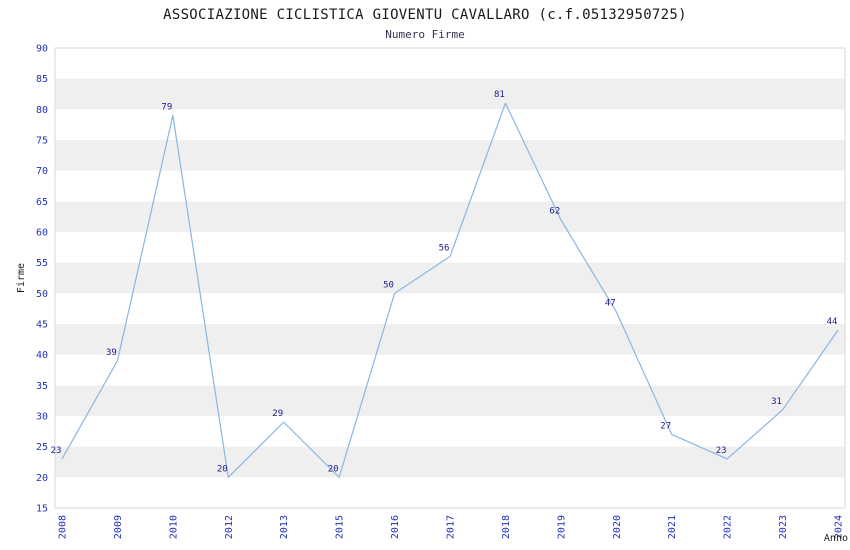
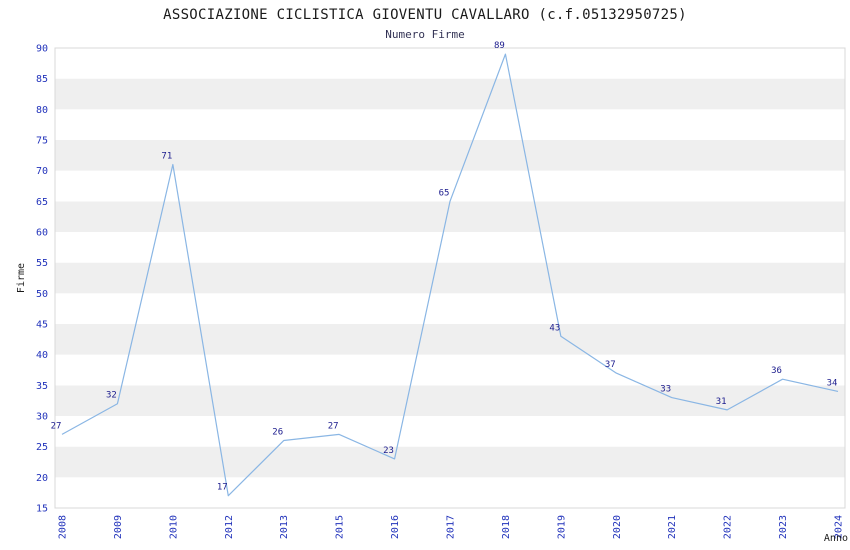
2008: 23 -> 27
2009: 39 -> 32
2010: 79 -> 71
2012: 20 -> 17
2013: 29 -> 26
2015: 20 -> 27
2016: 50 -> 23
2017: 56 -> 65
2018: 81 -> 89
2019: 62 -> 43
2020: 47 -> 37
2021: 27 -> 33
2022: 23 -> 31
2023: 31 -> 36
2024: 44 -> 34
